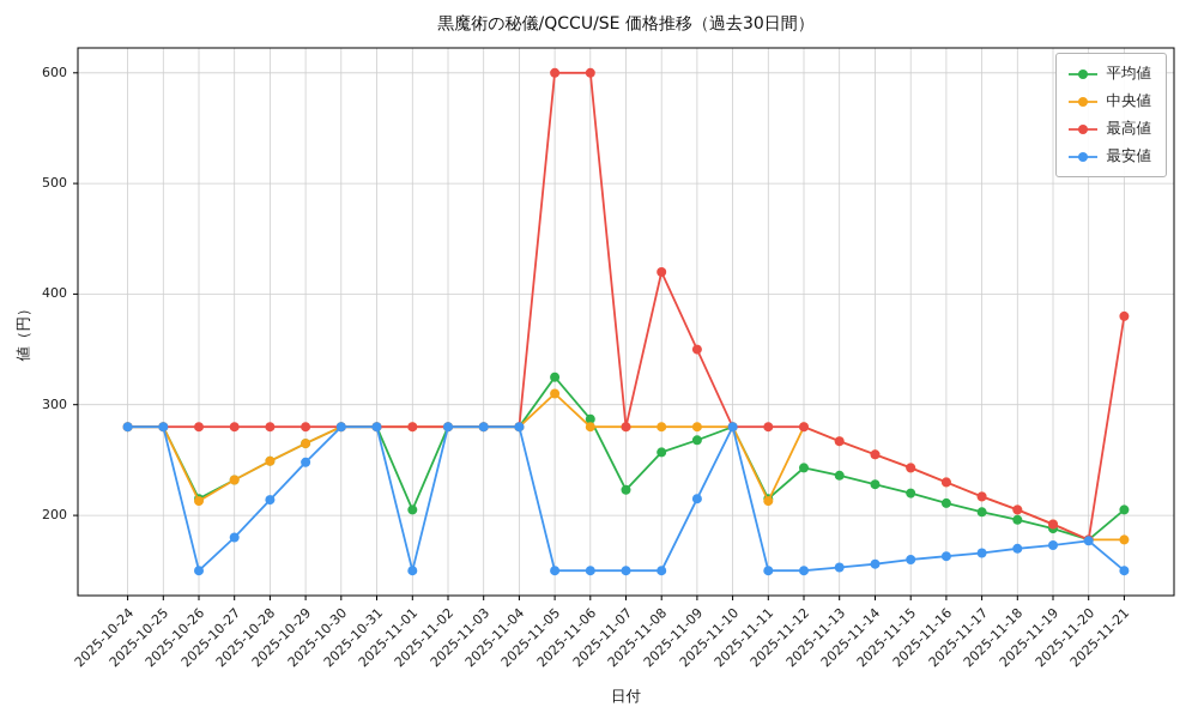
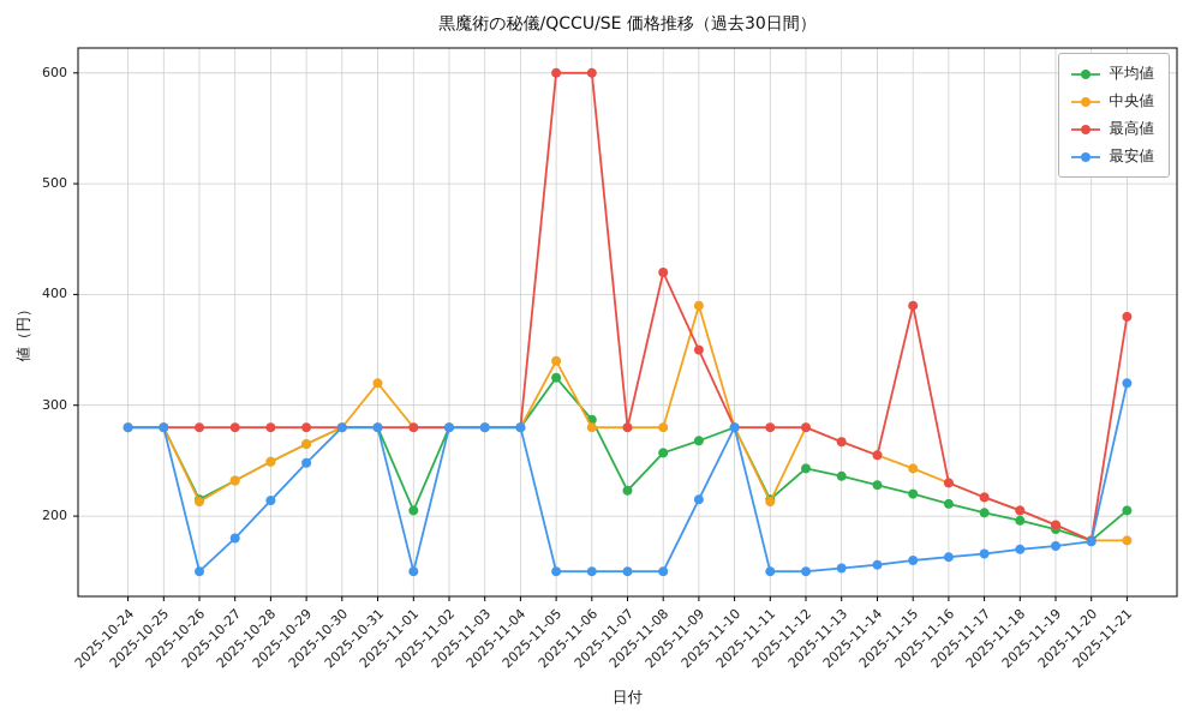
中央値/2025-10-31: 280 -> 320
中央値/2025-11-05: 310 -> 340
中央値/2025-11-09: 280 -> 390
最高値/2025-11-15: 240 -> 390
最安値/2025-11-21: 150 -> 320
